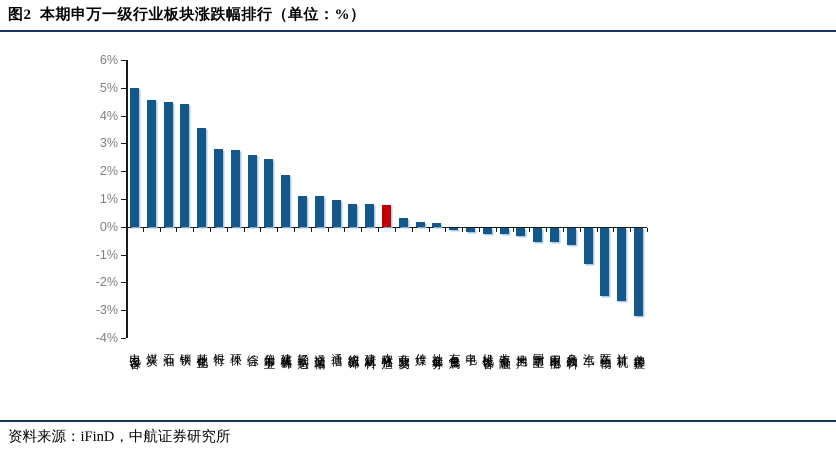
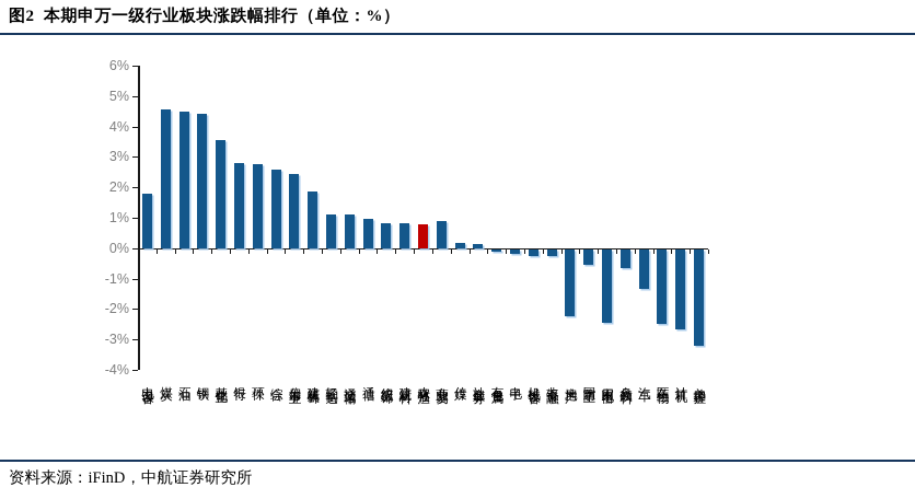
电力设备: 5.0% -> 1.8%
商业贸易: 0.3% -> 0.9%
房地产: -0.3% -> -2.2%
家用电器: -0.5% -> -2.4%
